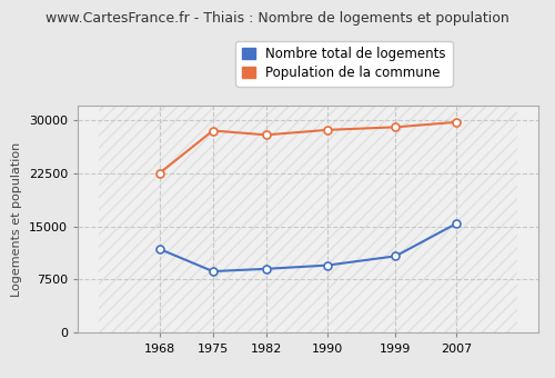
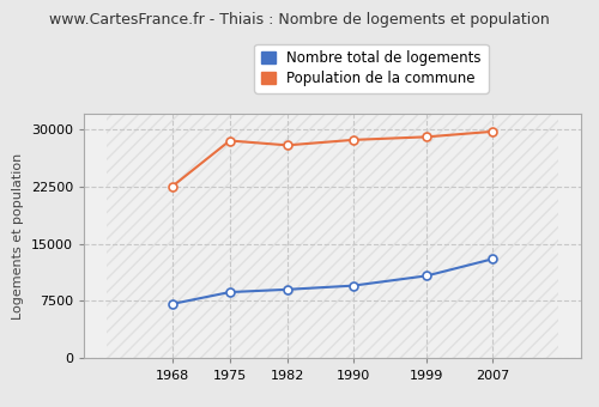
Nombre total de logements/1968: 11800 -> 7100
Nombre total de logements/2007: 15400 -> 13000
